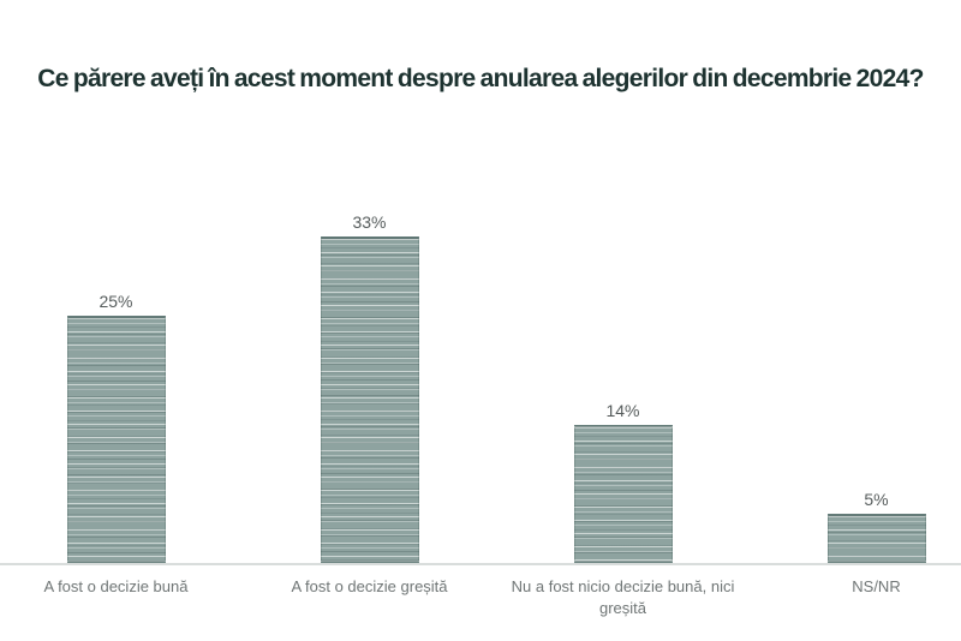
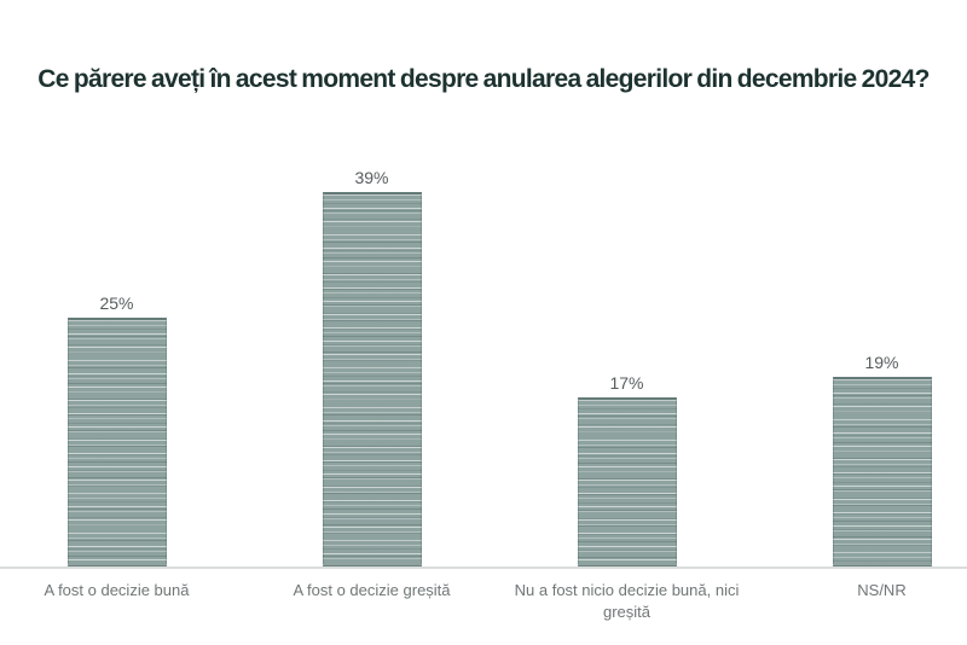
A fost o decizie greșită: 33% -> 39%
Nu a fost nicio decizie bună, nici greșită: 14% -> 17%
NS/NR: 5% -> 19%
